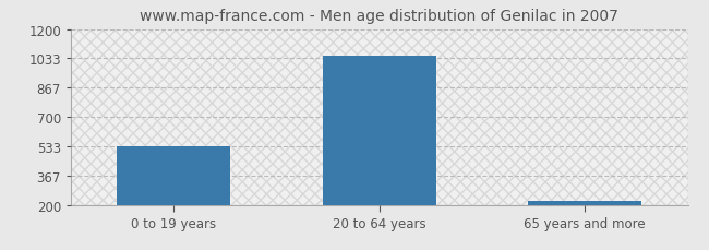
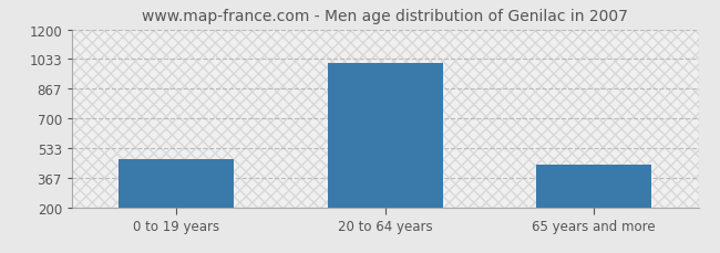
0 to 19 years: 530 -> 470
20 to 64 years: 1050 -> 1010
65 years and more: 220 -> 440
